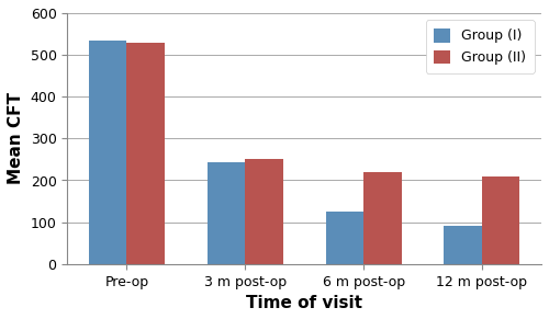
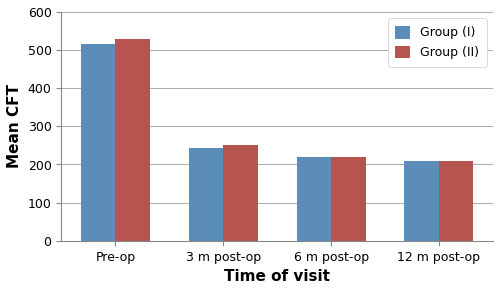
Group (I)/Pre-op: 535 -> 515
Group (I)/6 m post-op: 125 -> 220
Group (I)/12 m post-op: 90 -> 210
